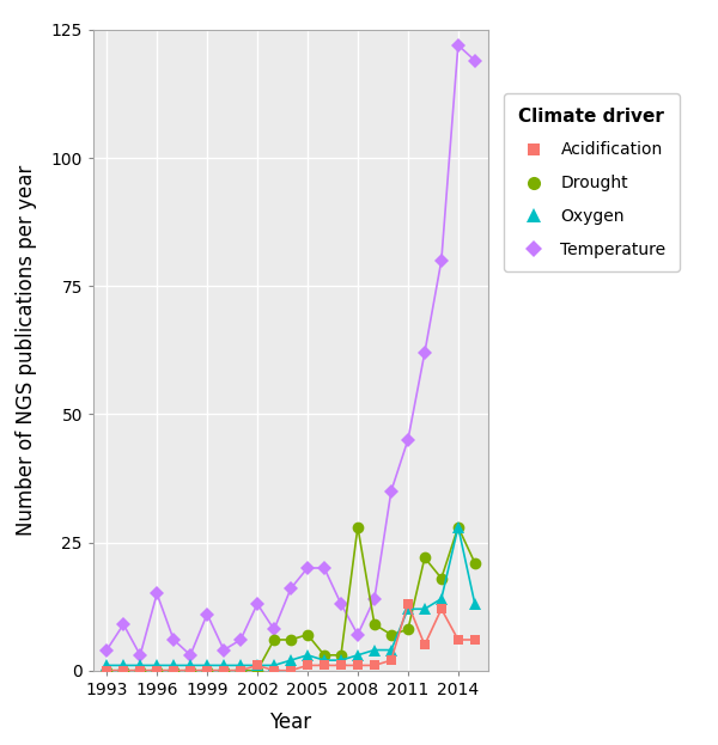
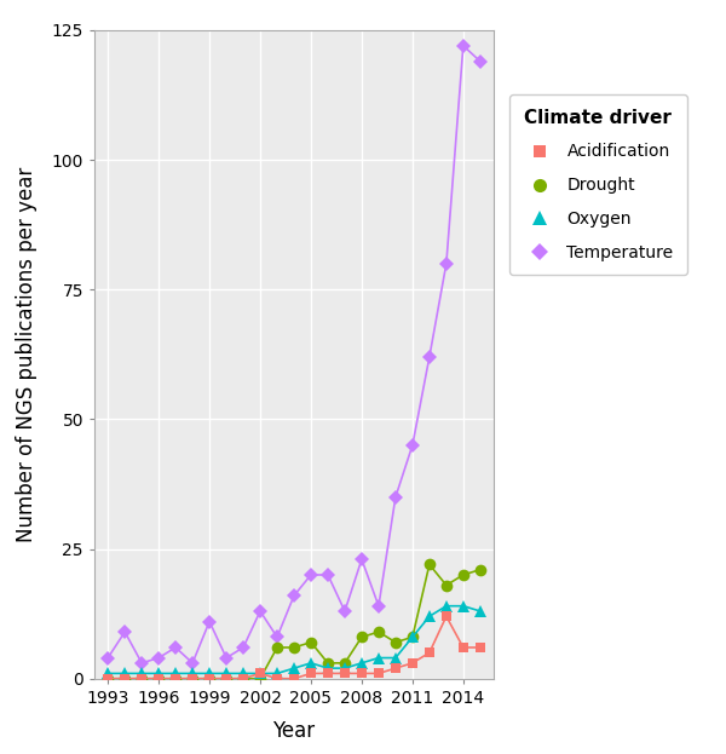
Temperature/1996: 15 -> 4
Drought/2008: 28 -> 8
Temperature/2008: 7 -> 23
Acidification/2011: 13 -> 3
Oxygen/2011: 12 -> 8
Drought/2014: 28 -> 20
Oxygen/2014: 28 -> 14
